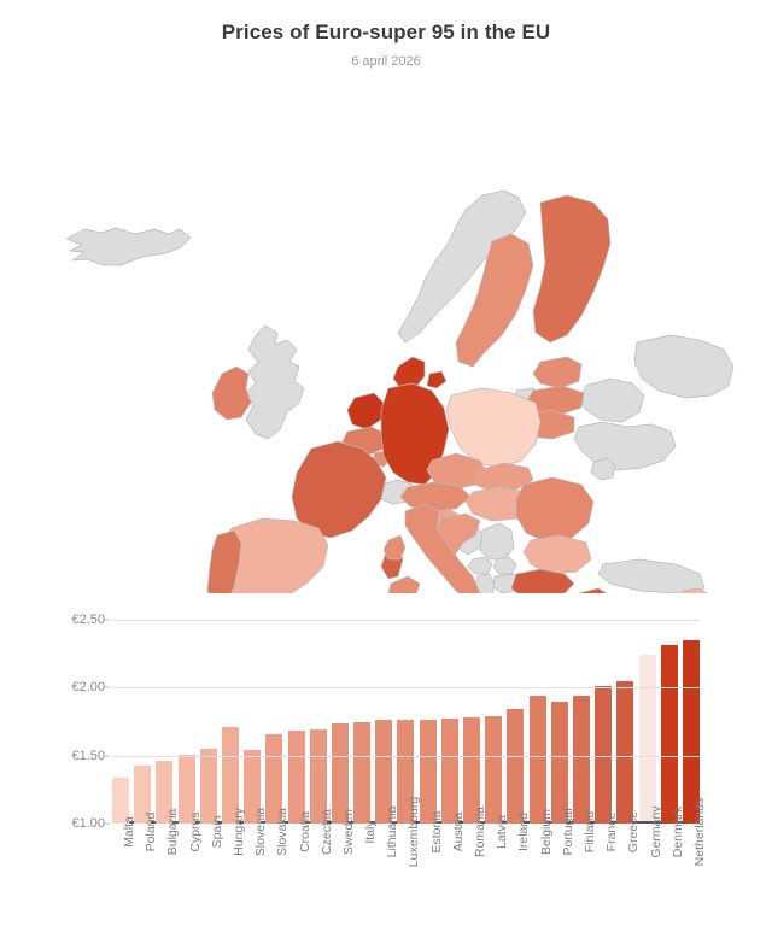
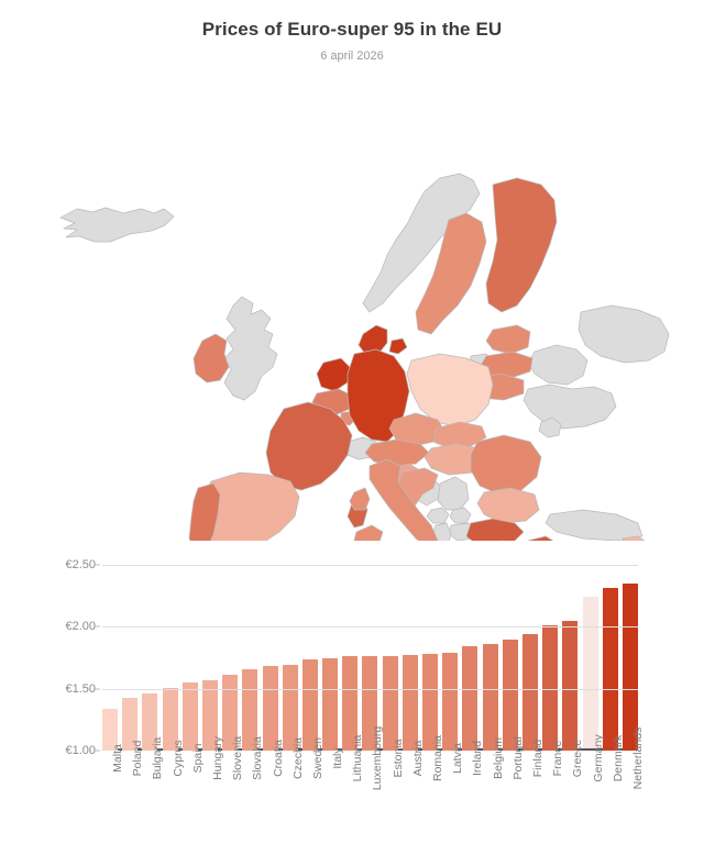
Hungary: €1.71 -> €1.57
Slovenia: €1.54 -> €1.61
Belgium: €1.94 -> €1.86
